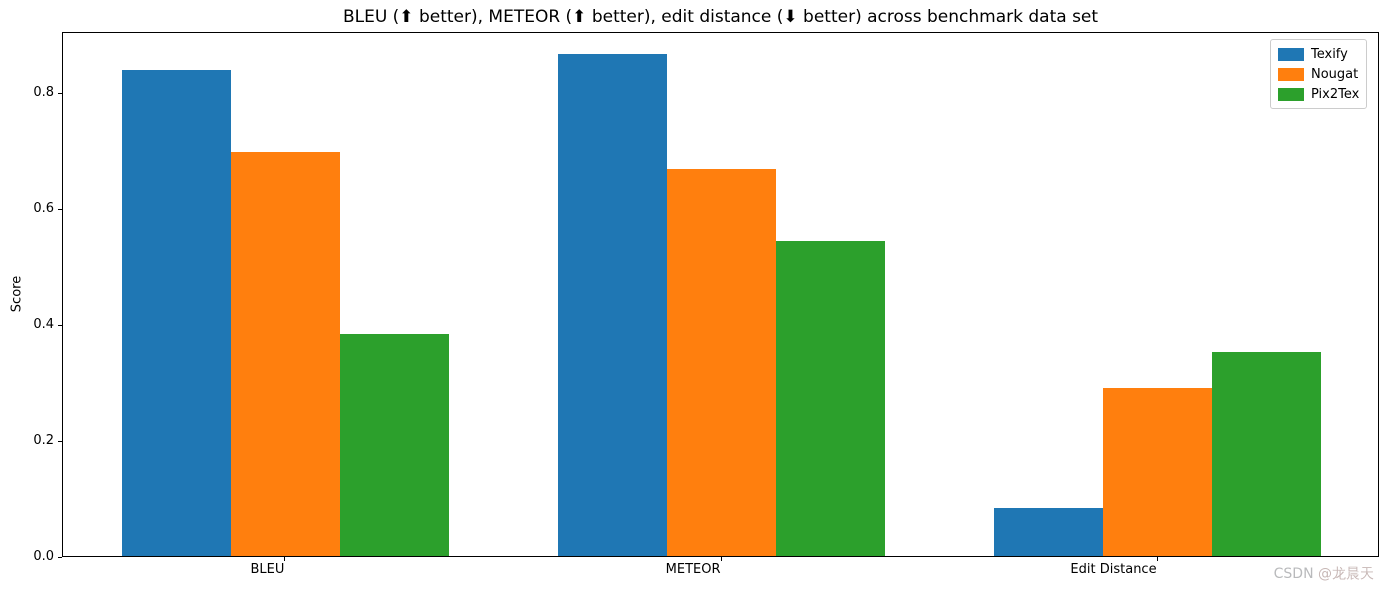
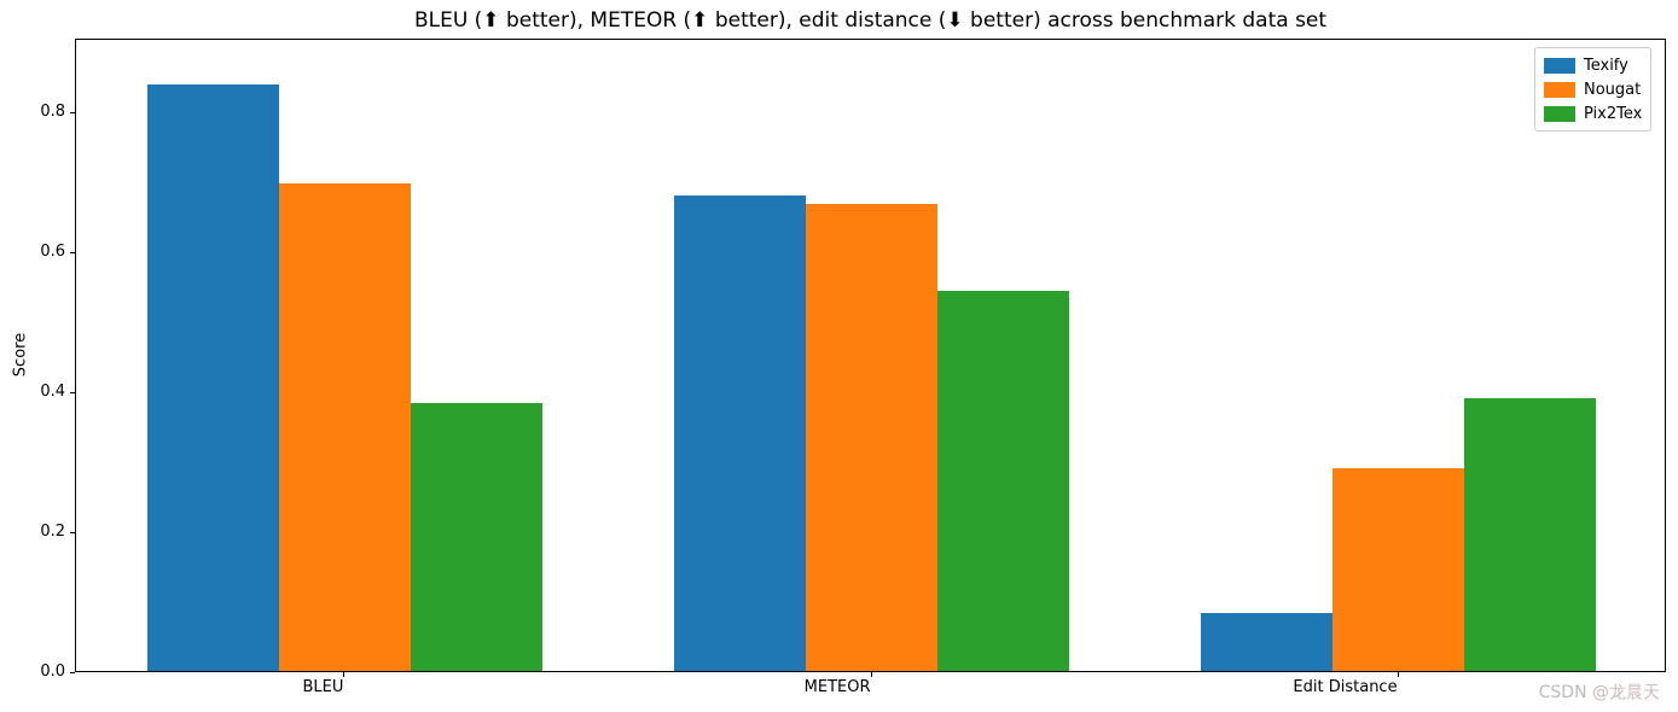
Texify/METEOR: 0.87 -> 0.68
Pix2Tex/Edit Distance: 0.35 -> 0.39
